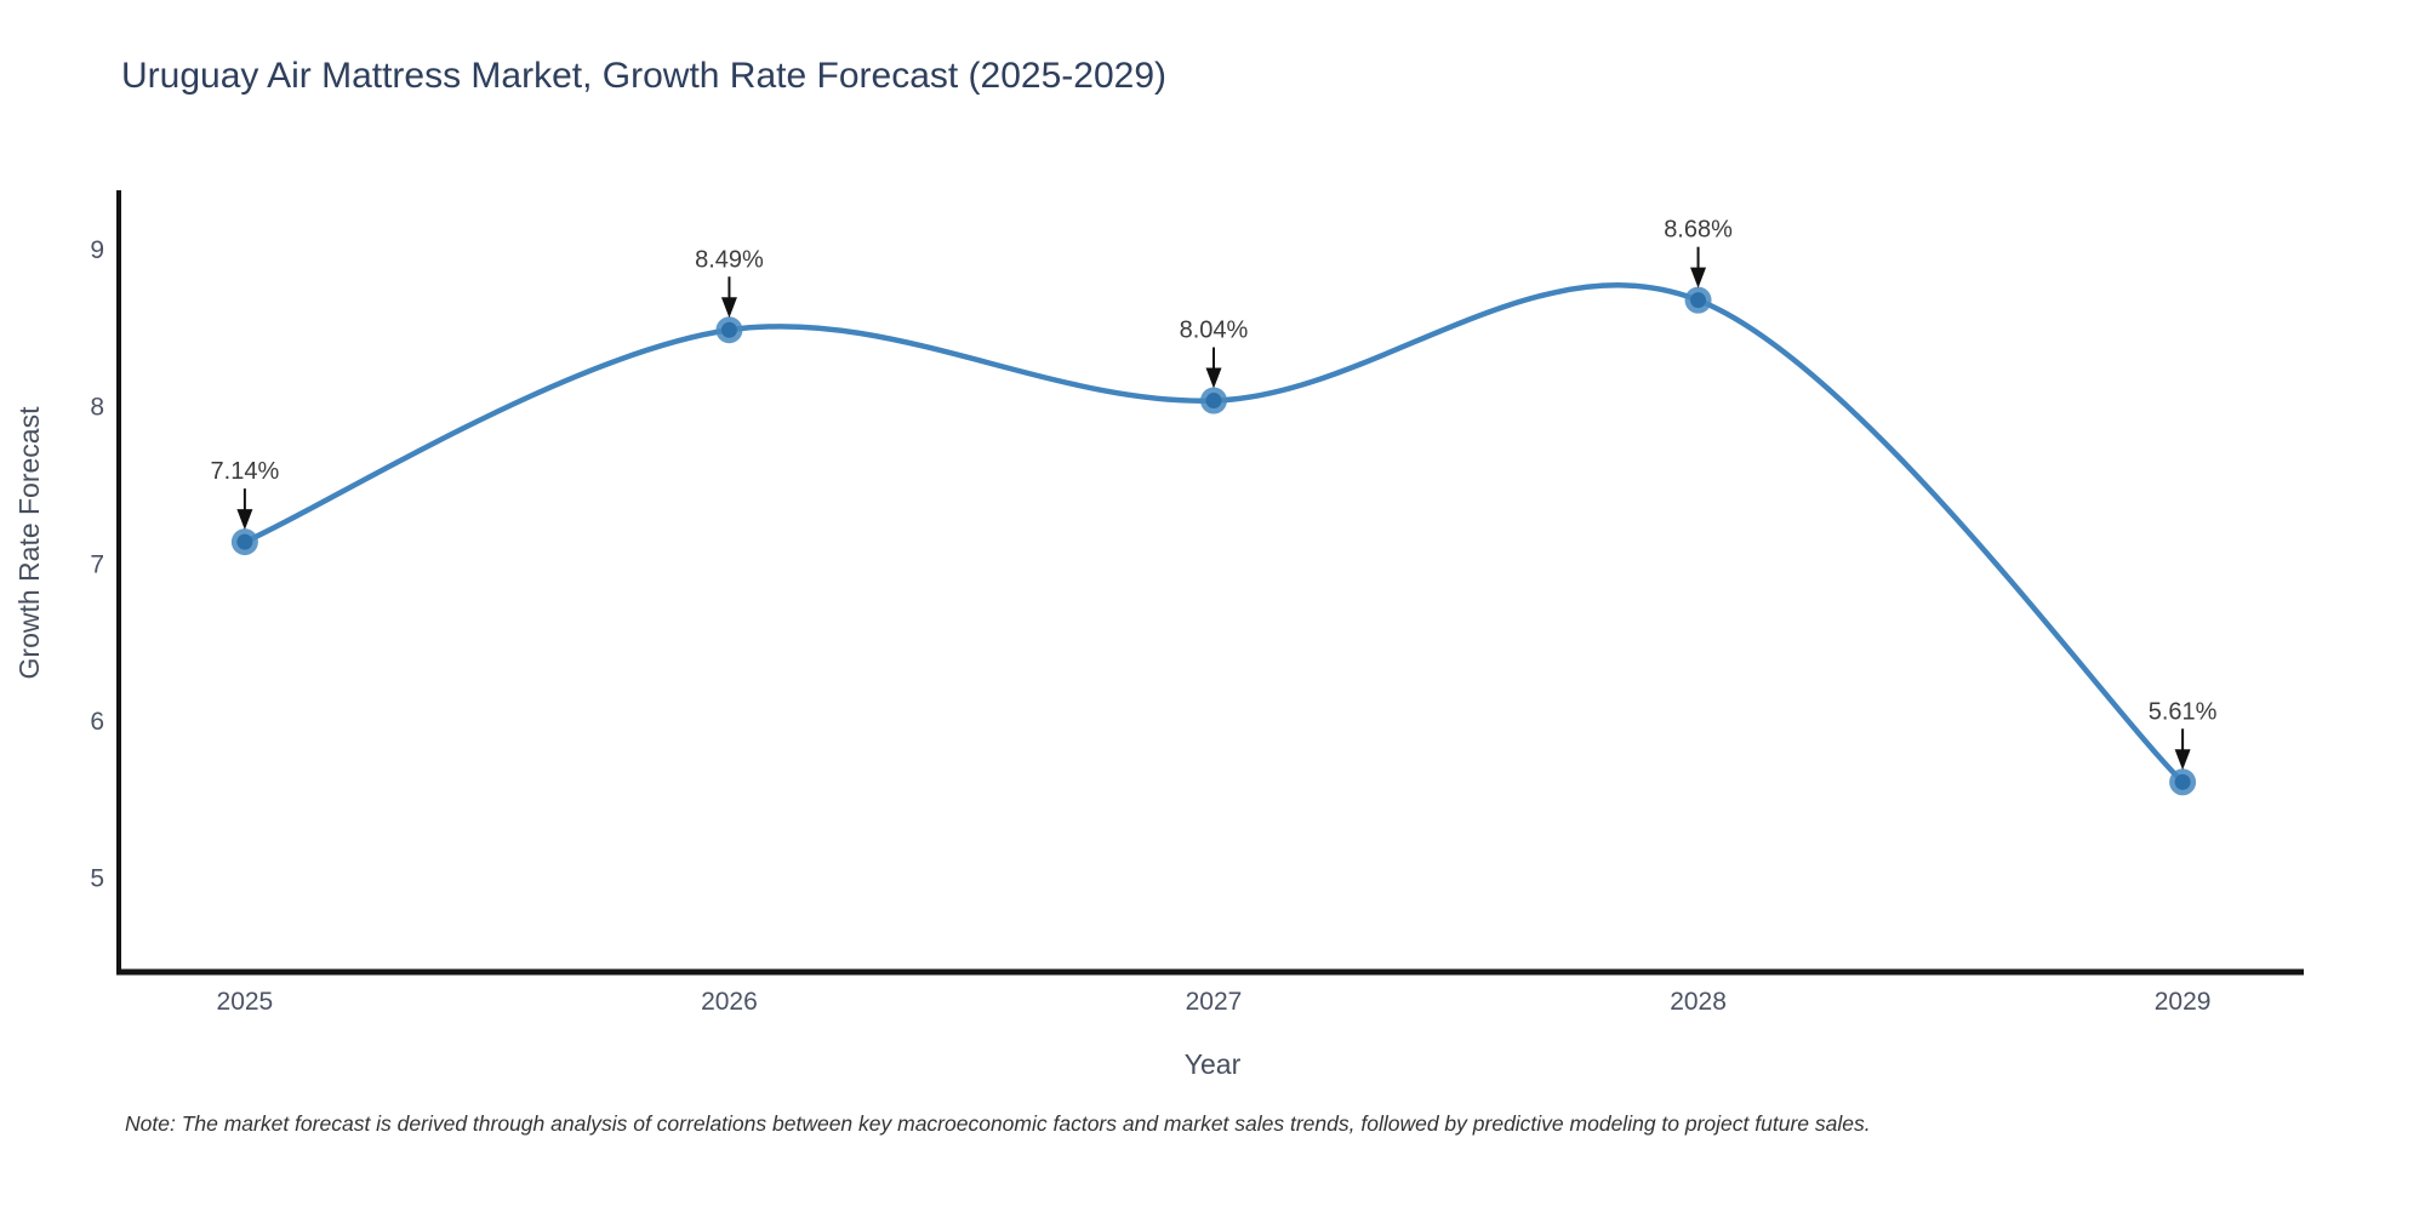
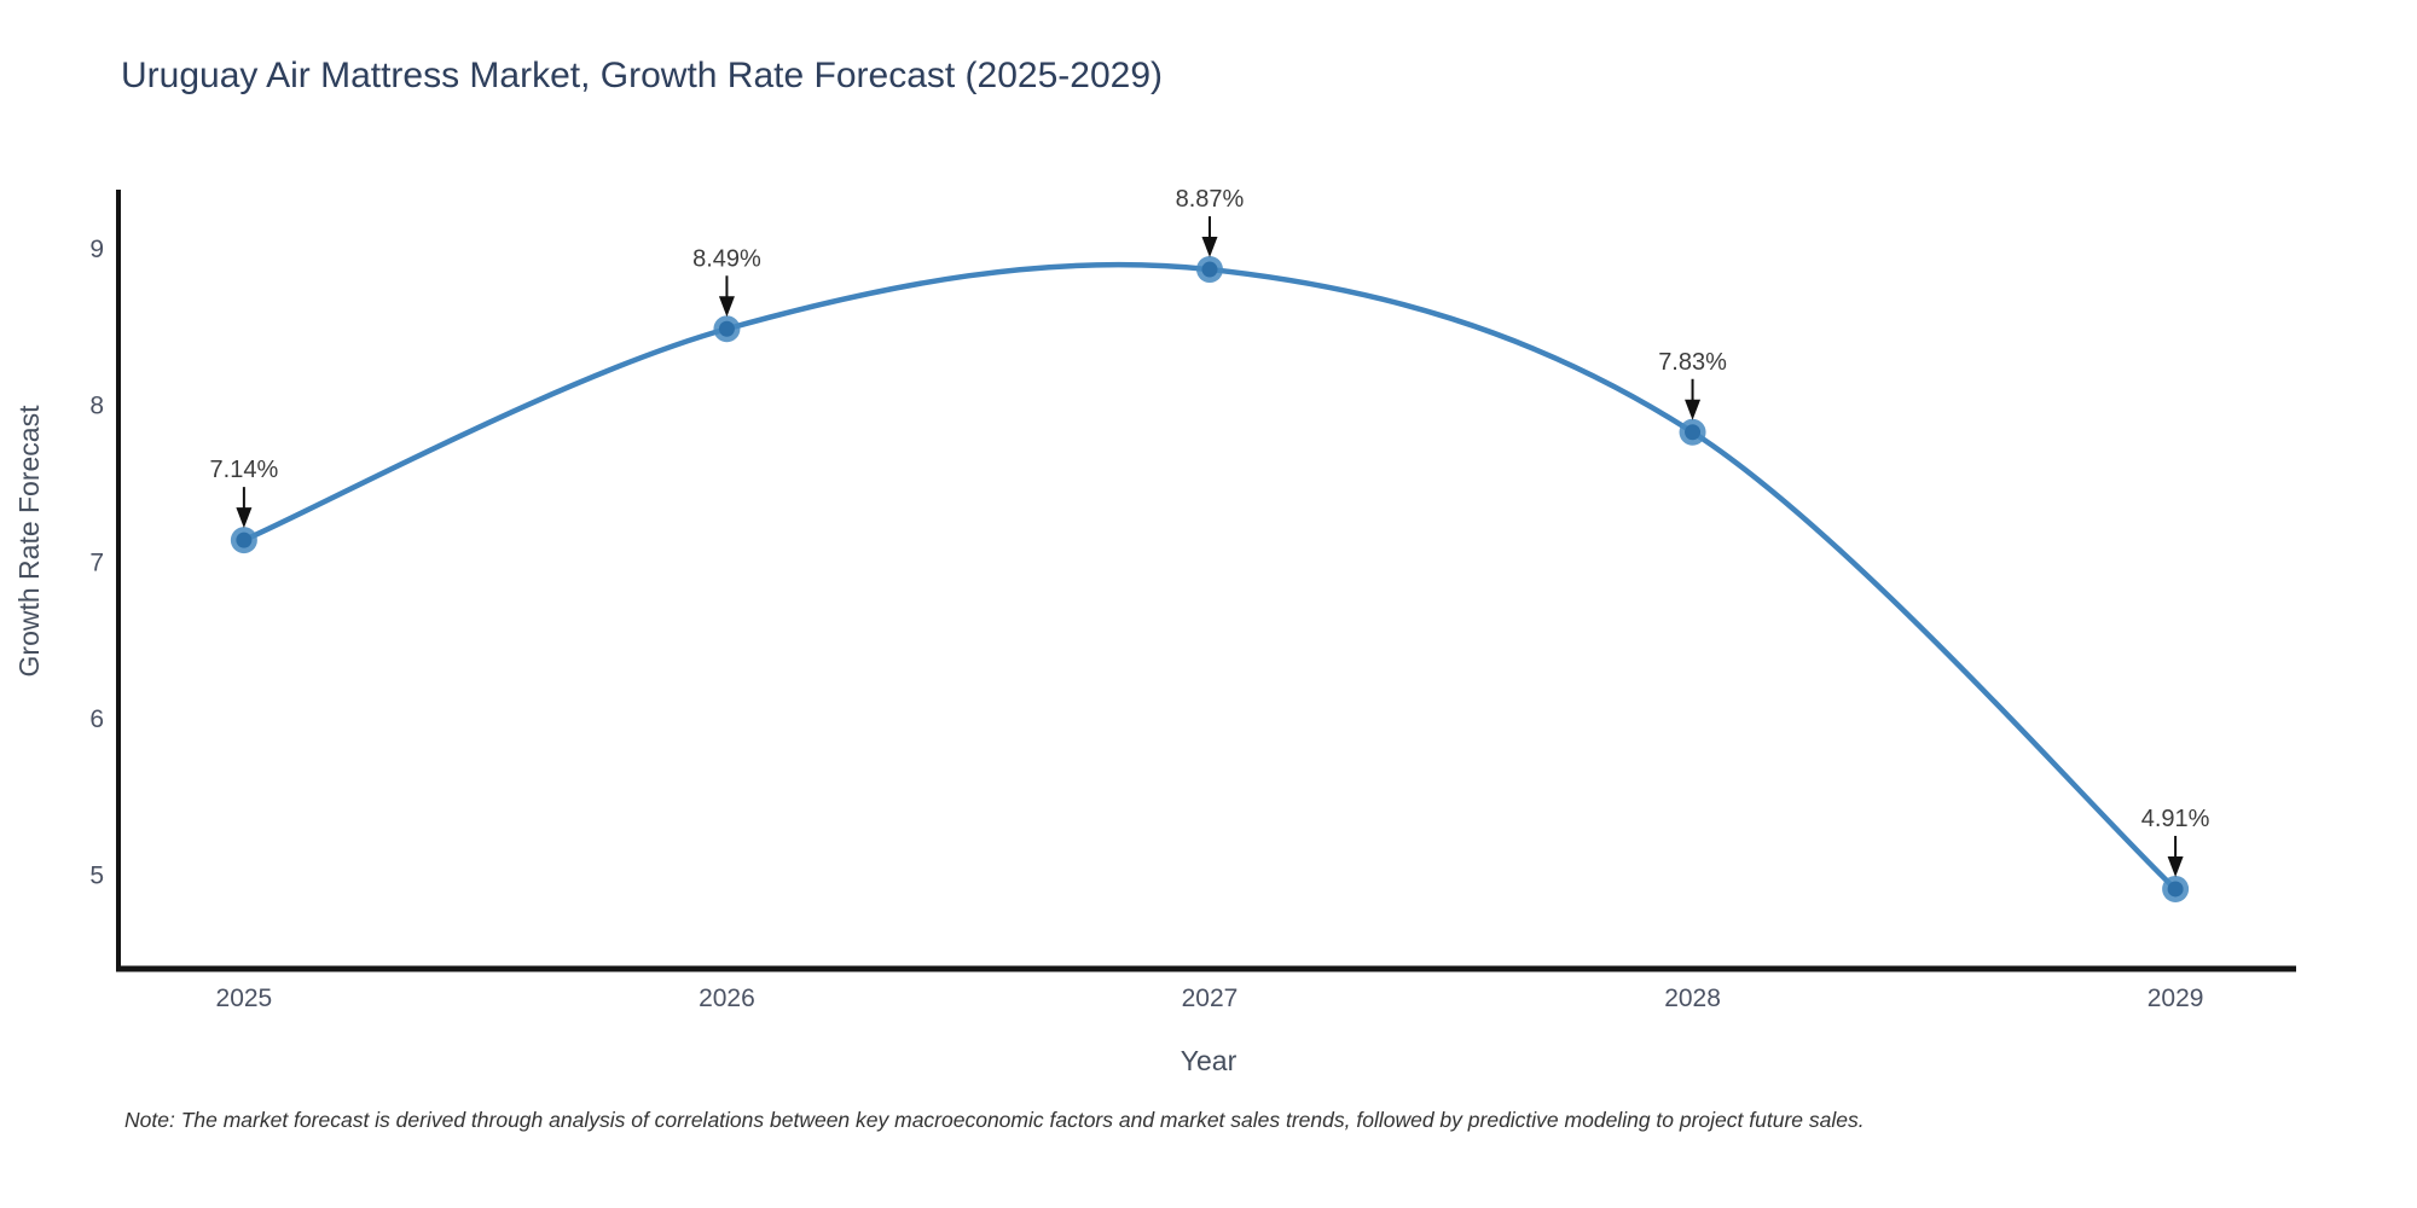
2027: 8.04% -> 8.87%
2028: 8.68% -> 7.83%
2029: 5.61% -> 4.91%
